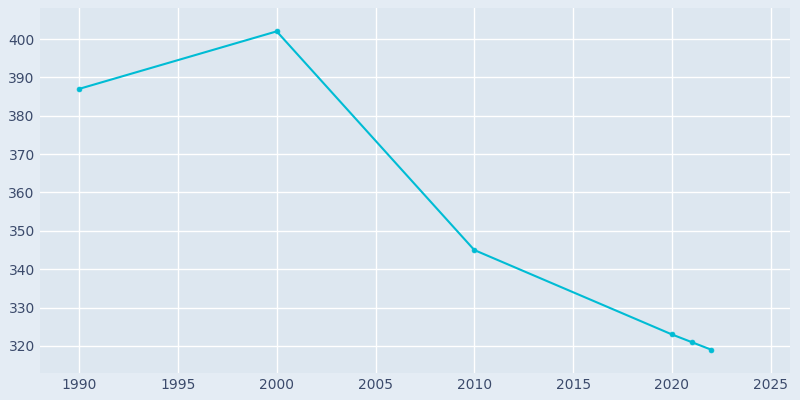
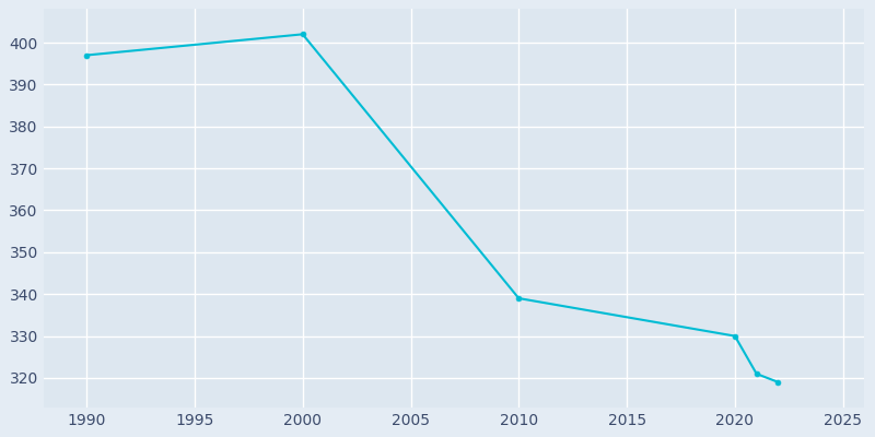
1990: 387 -> 397
2010: 345 -> 339
2020: 323 -> 330
